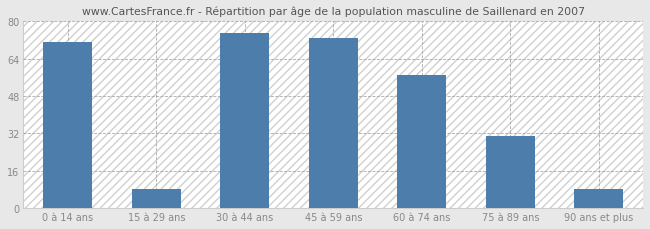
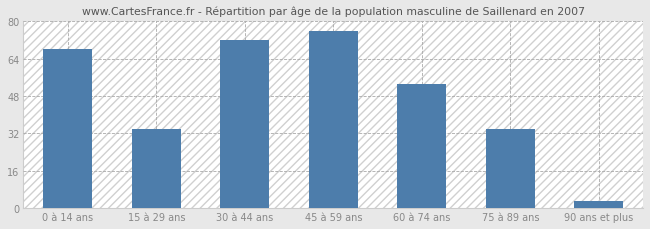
0 à 14 ans: 71 -> 68
15 à 29 ans: 8 -> 34
30 à 44 ans: 75 -> 72
45 à 59 ans: 73 -> 76
60 à 74 ans: 57 -> 53
75 à 89 ans: 31 -> 34
90 ans et plus: 8 -> 3
